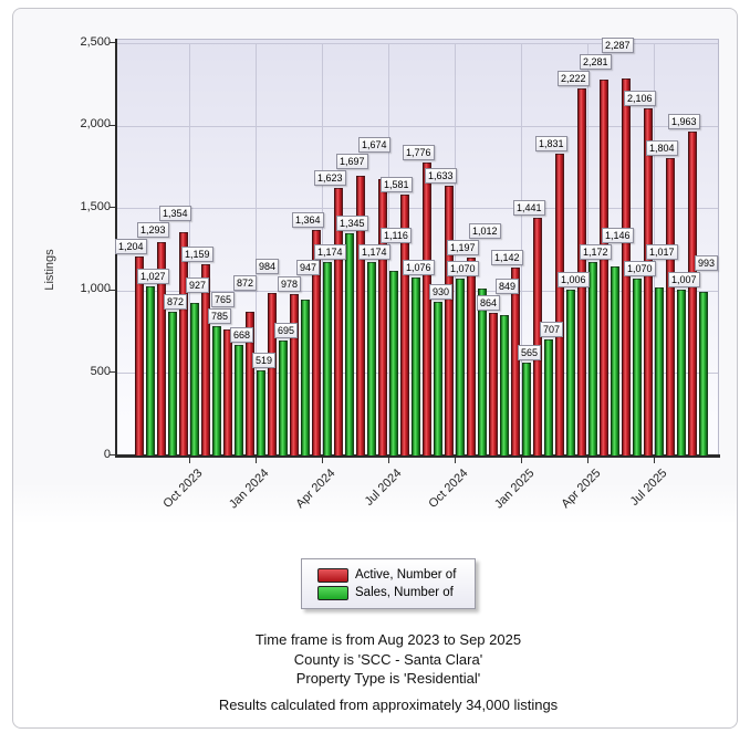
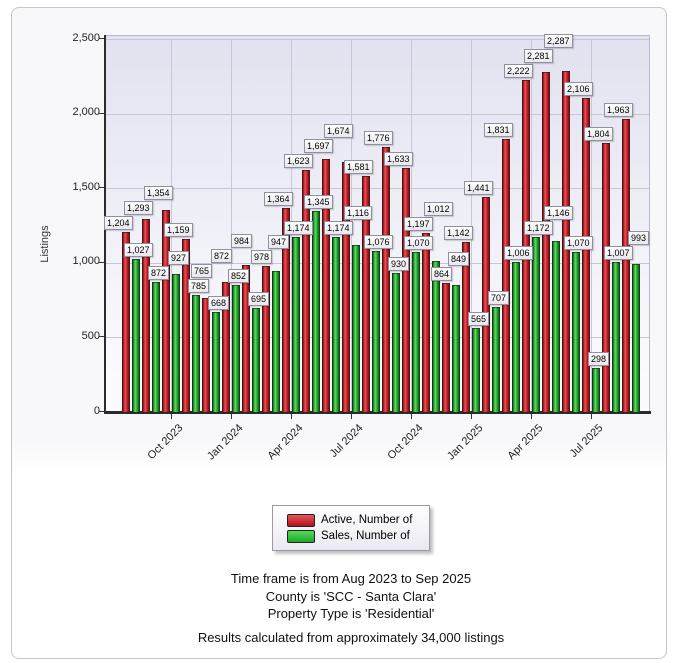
Sales, Number of/Jan 2024: 519 -> 852
Sales, Number of/Jul 2025: 1,017 -> 298
